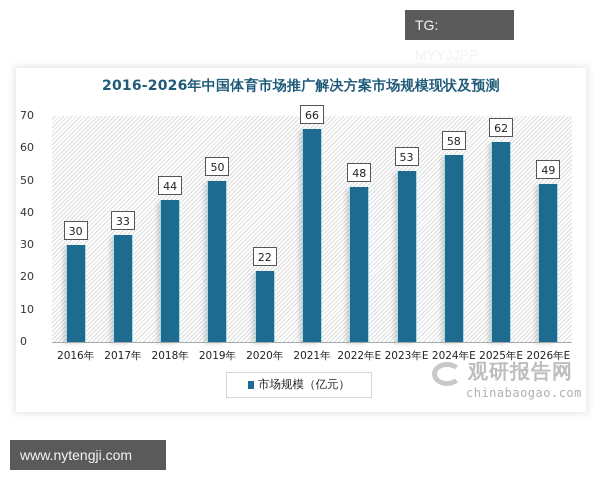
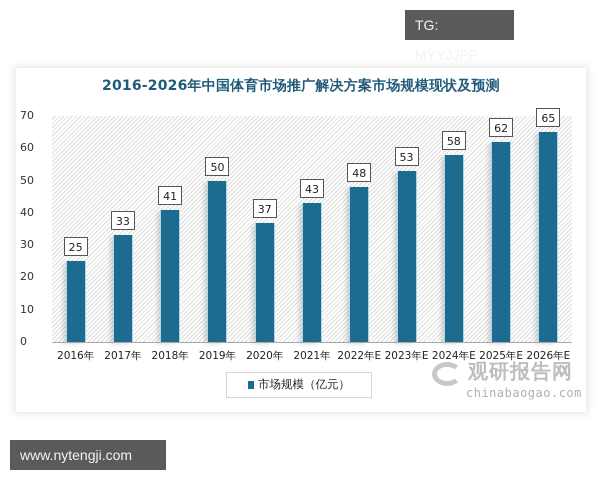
2016年: 30 -> 25
2018年: 44 -> 41
2020年: 22 -> 37
2021年: 66 -> 43
2026年E: 49 -> 65
